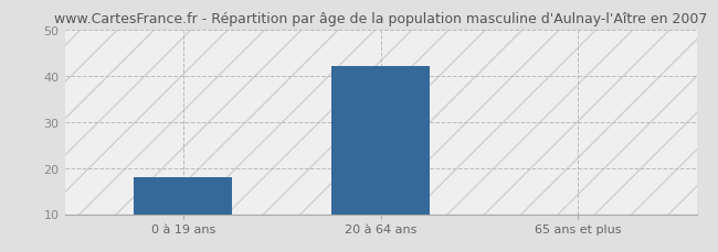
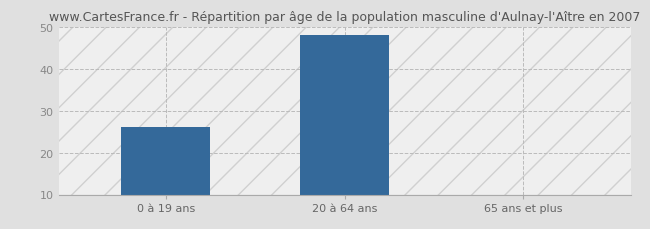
0 à 19 ans: 18.0 -> 26.0
20 à 64 ans: 42.0 -> 48.0
